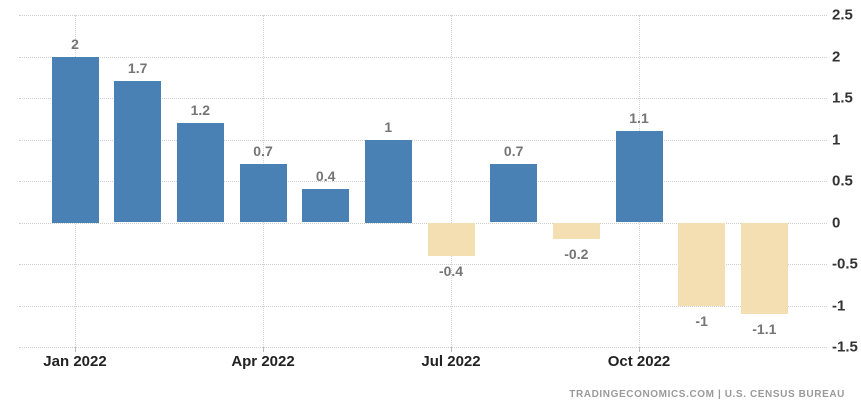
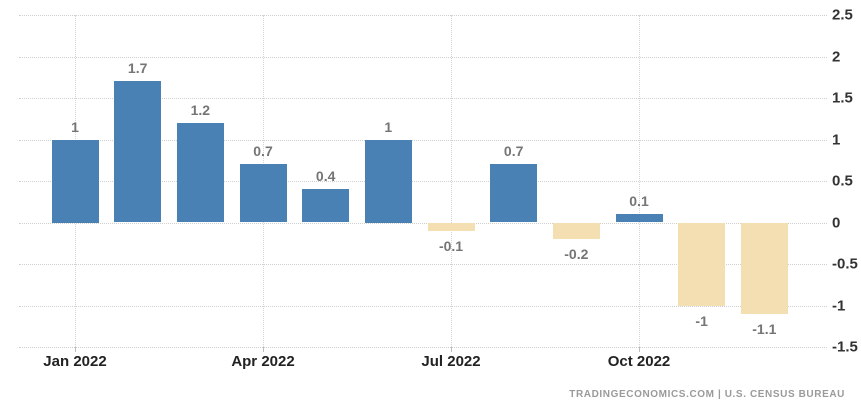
Jan 2022: 2 -> 1
Jul 2022: -0.4 -> -0.1
Oct 2022: 1.1 -> 0.1
